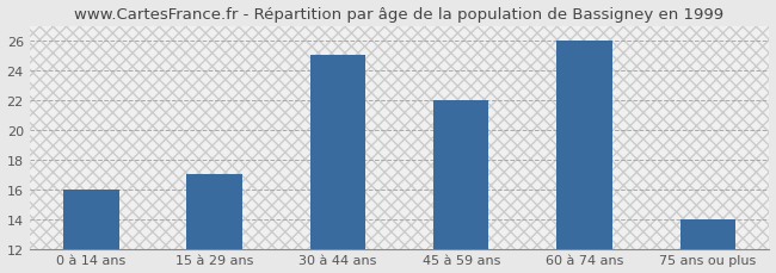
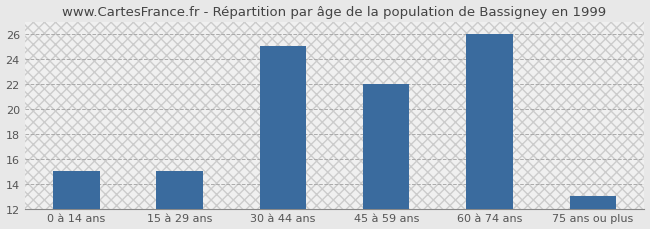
0 à 14 ans: 16 -> 15
15 à 29 ans: 17 -> 15
75 ans ou plus: 14 -> 13
